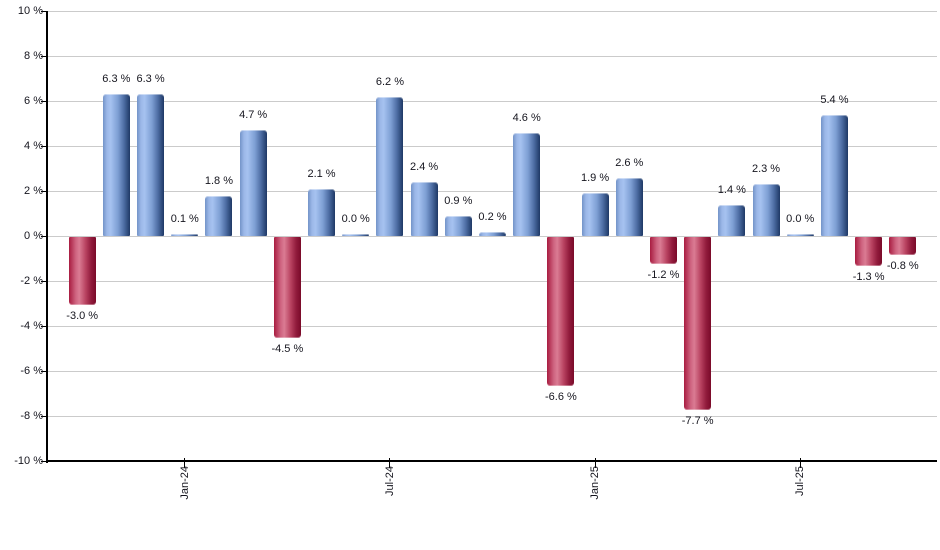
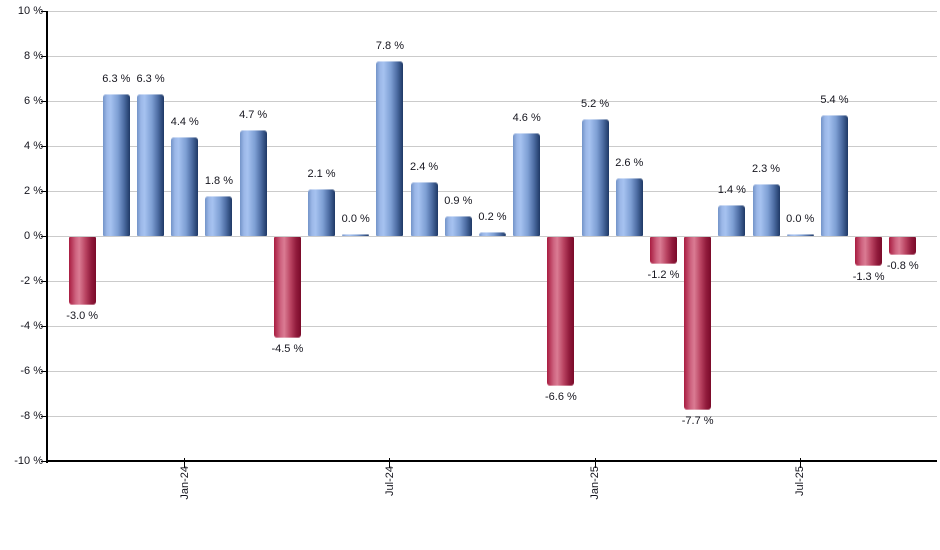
Jan-24: 0.1 -> 4.4
Jul-24: 6.2 -> 7.8
Jan-25: 1.9 -> 5.2
